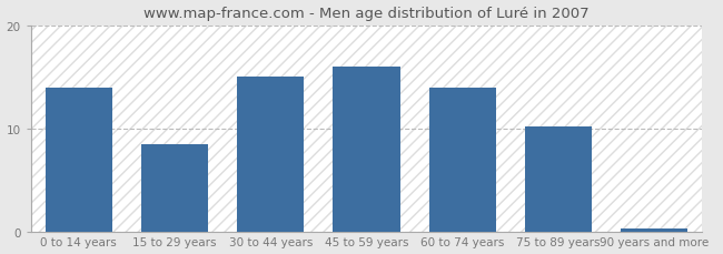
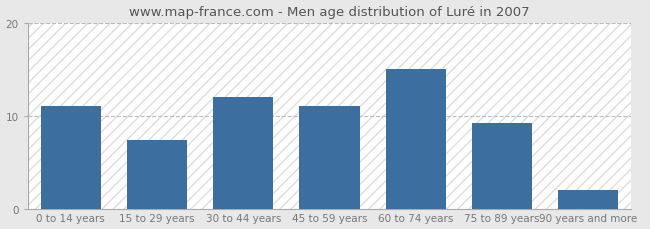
0 to 14 years: 14.0 -> 11.0
15 to 29 years: 8.5 -> 7.4
30 to 44 years: 15.0 -> 12.0
45 to 59 years: 16.0 -> 11.0
60 to 74 years: 14.0 -> 15.0
75 to 89 years: 10.2 -> 9.2
90 years and more: 0.3 -> 2.0
